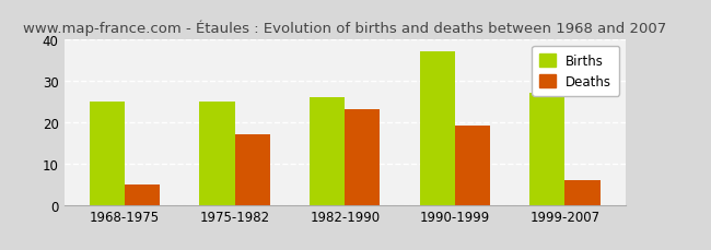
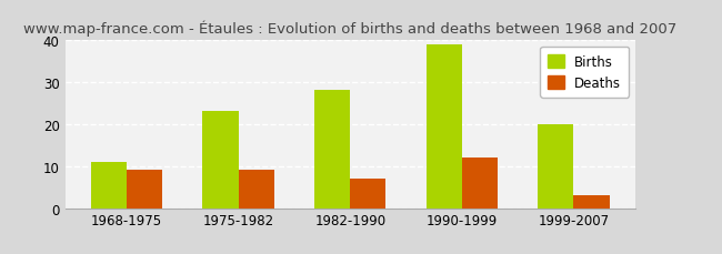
Births/1968-1975: 25 -> 11
Deaths/1968-1975: 5 -> 9
Births/1975-1982: 25 -> 23
Deaths/1975-1982: 17 -> 9
Births/1982-1990: 26 -> 28
Deaths/1982-1990: 23 -> 7
Births/1990-1999: 37 -> 39
Deaths/1990-1999: 19 -> 12
Births/1999-2007: 27 -> 20
Deaths/1999-2007: 6 -> 3
